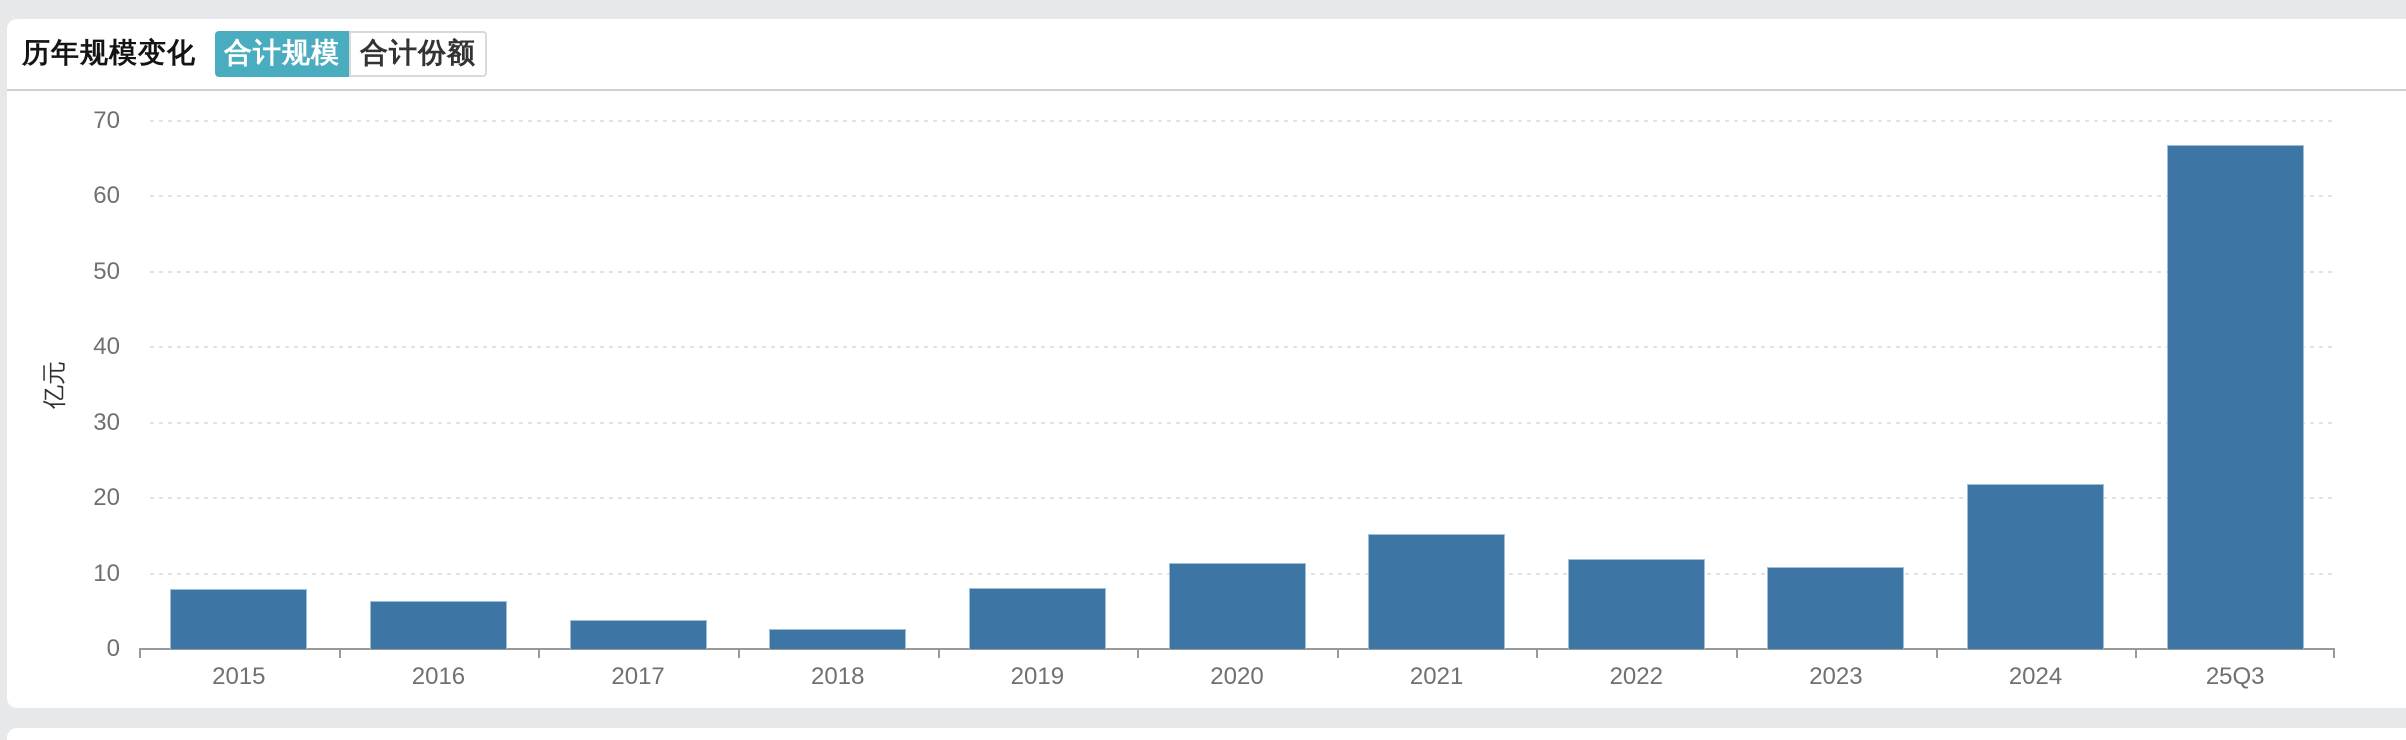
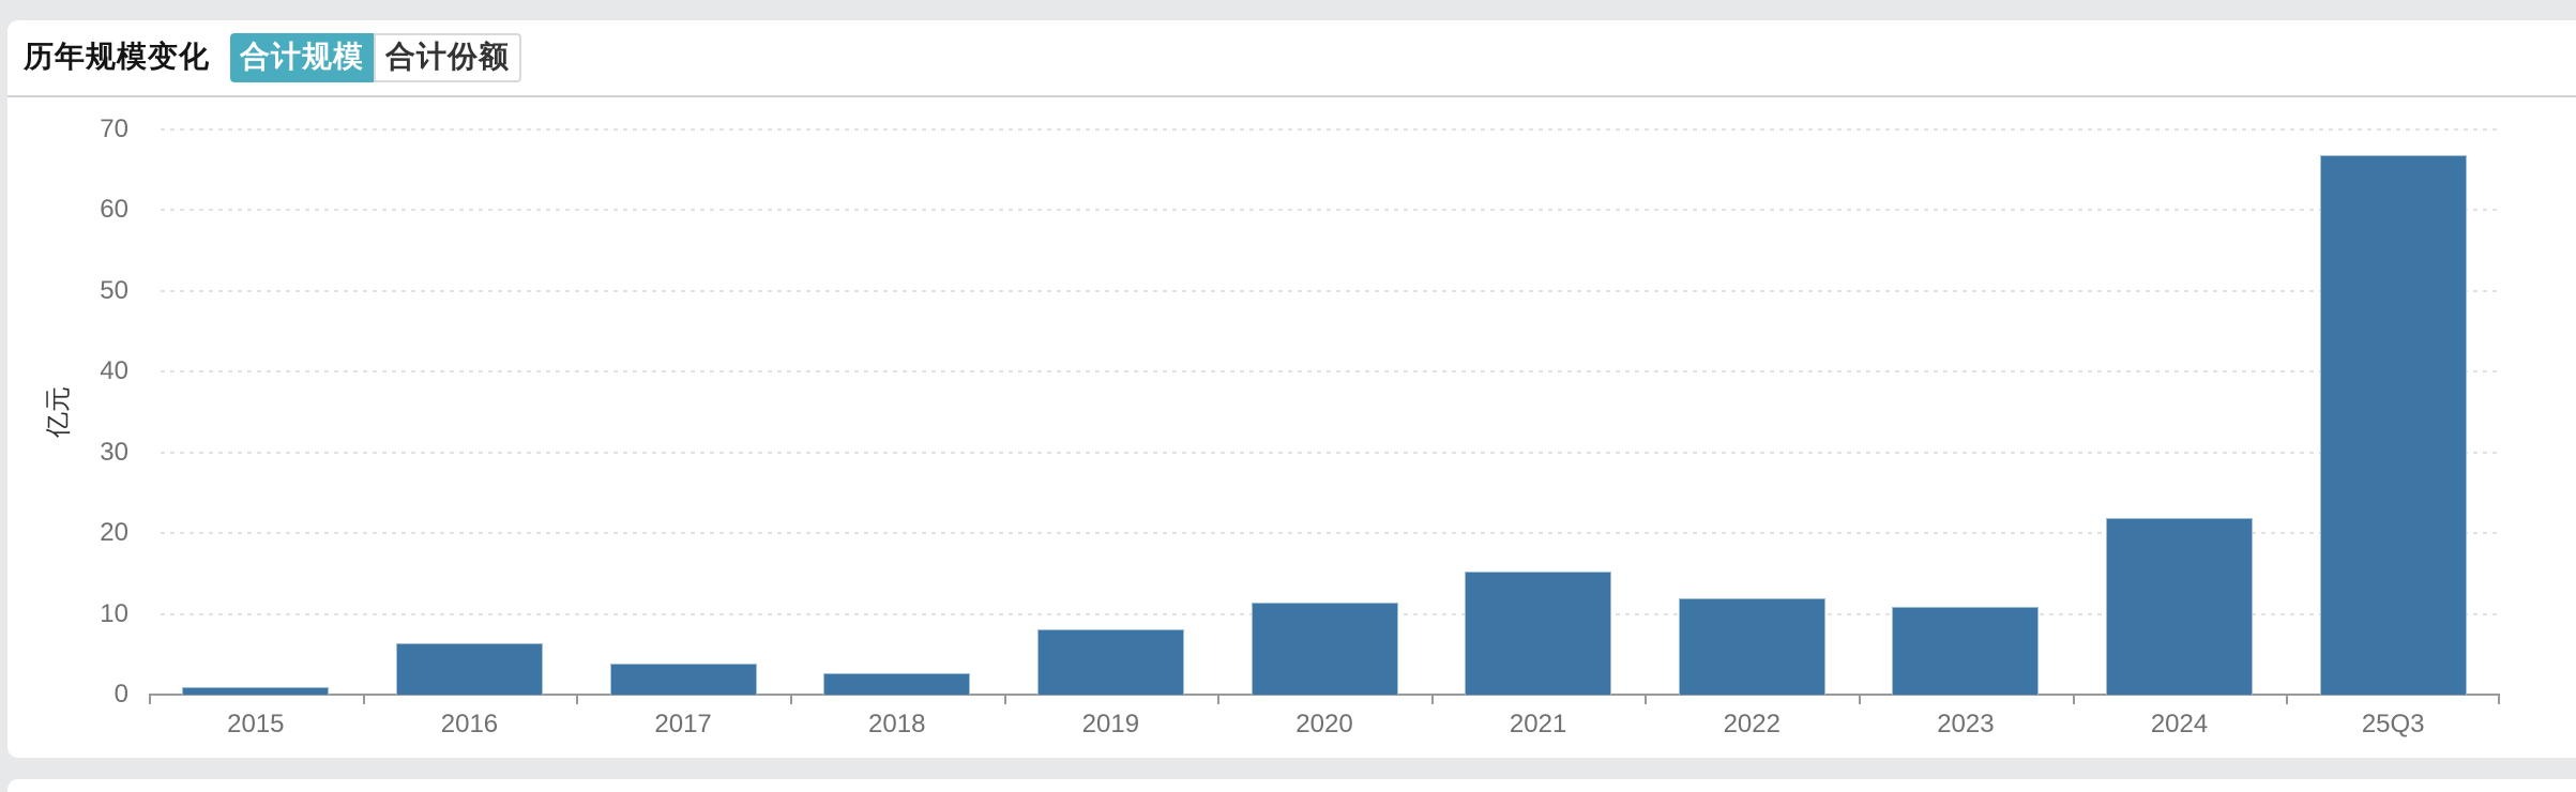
2015: 8 -> 1
